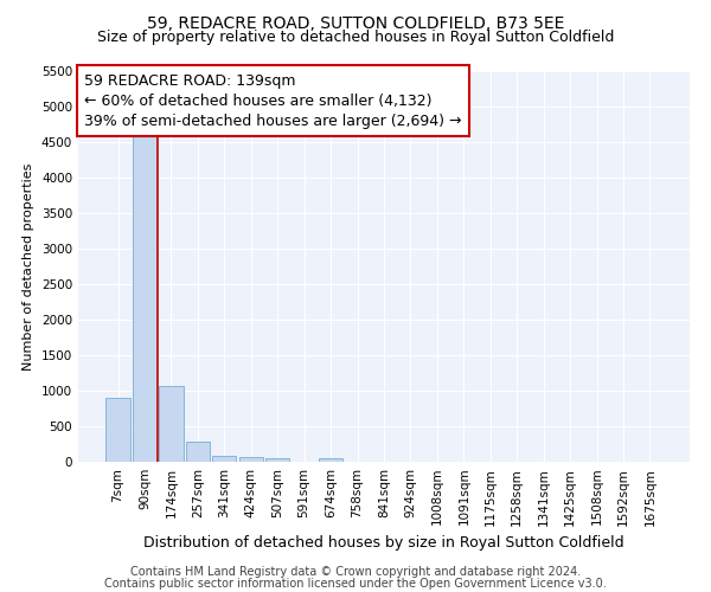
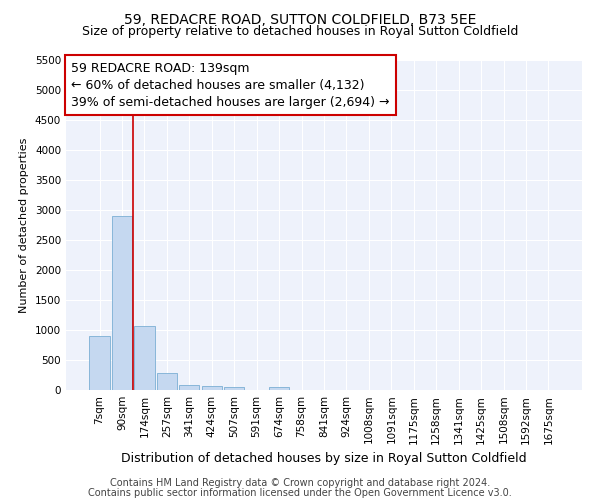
90sqm: 4600 -> 2900
